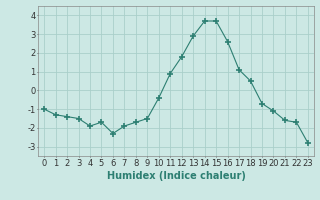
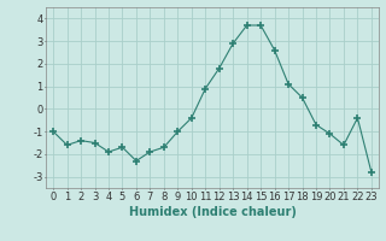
1: -1.3 -> -1.6
9: -1.5 -> -1.0
22: -1.7 -> -0.4
